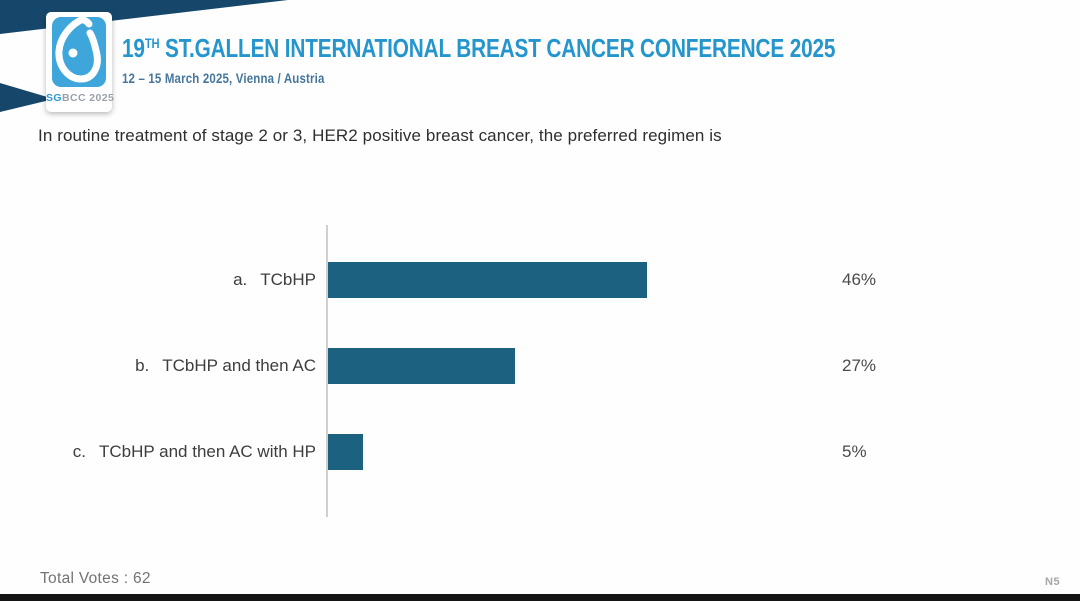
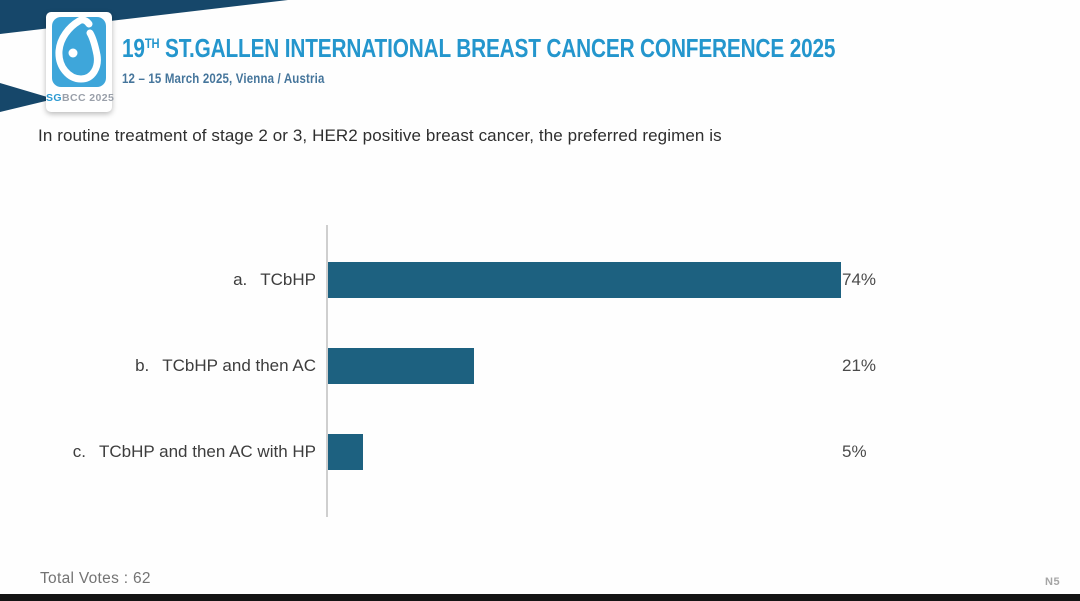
TCbHP: 46% -> 74%
TCbHP and then AC: 27% -> 21%
